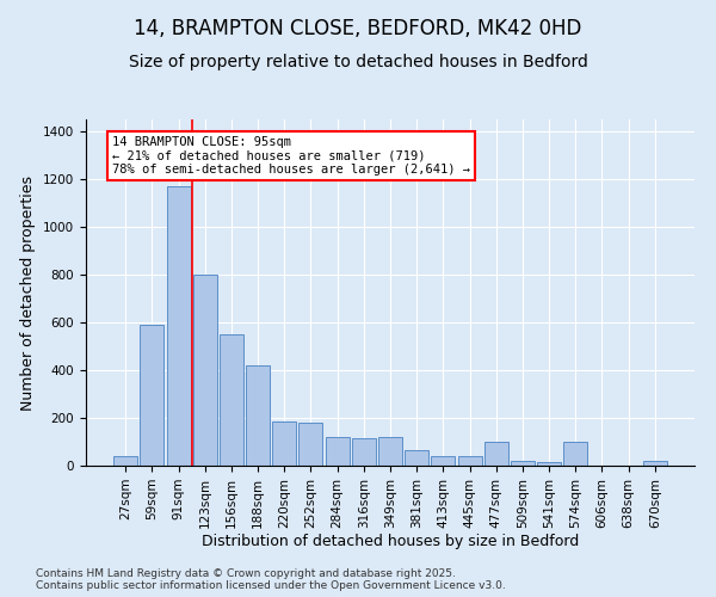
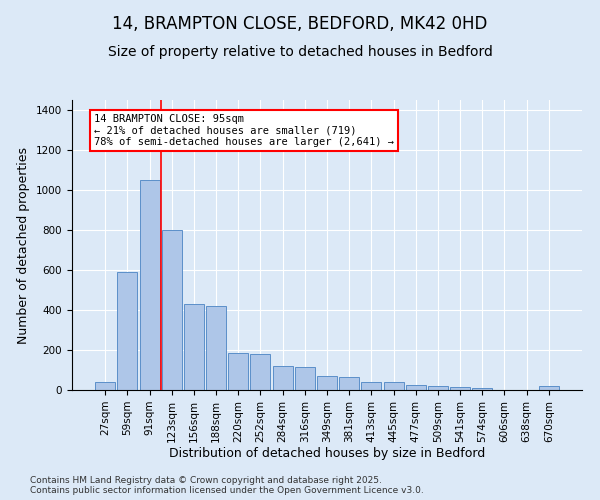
91sqm: 1170 -> 1050
156sqm: 550 -> 430
349sqm: 120 -> 70
477sqm: 100 -> 20
574sqm: 100 -> 10
